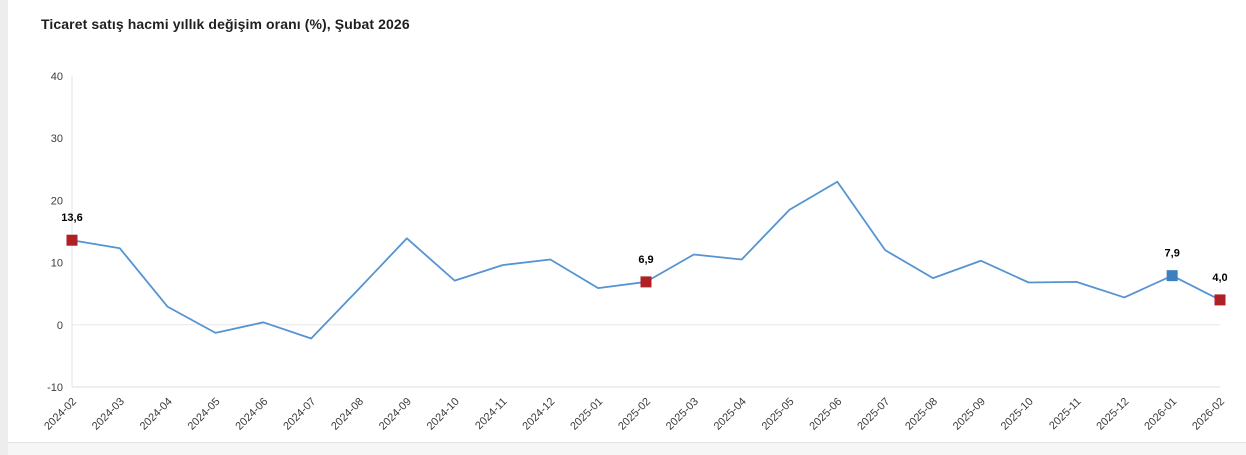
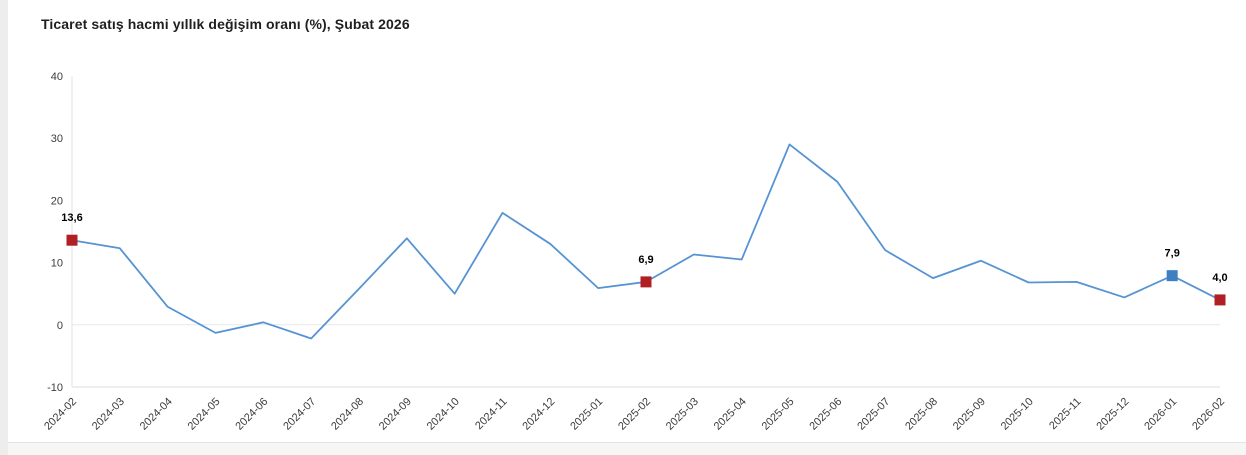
2024-10: 7 -> 5
2024-11: 10 -> 18
2024-12: 10 -> 13
2025-05: 18 -> 29
